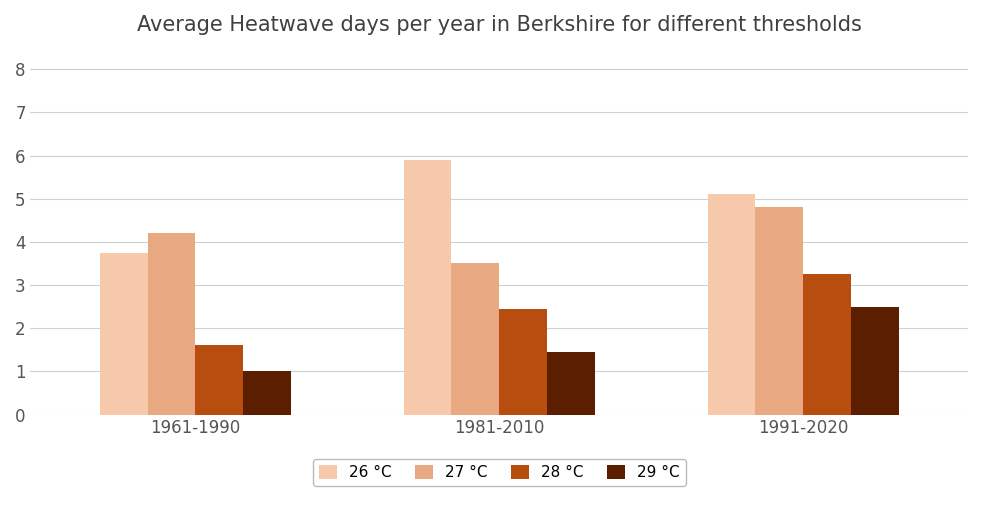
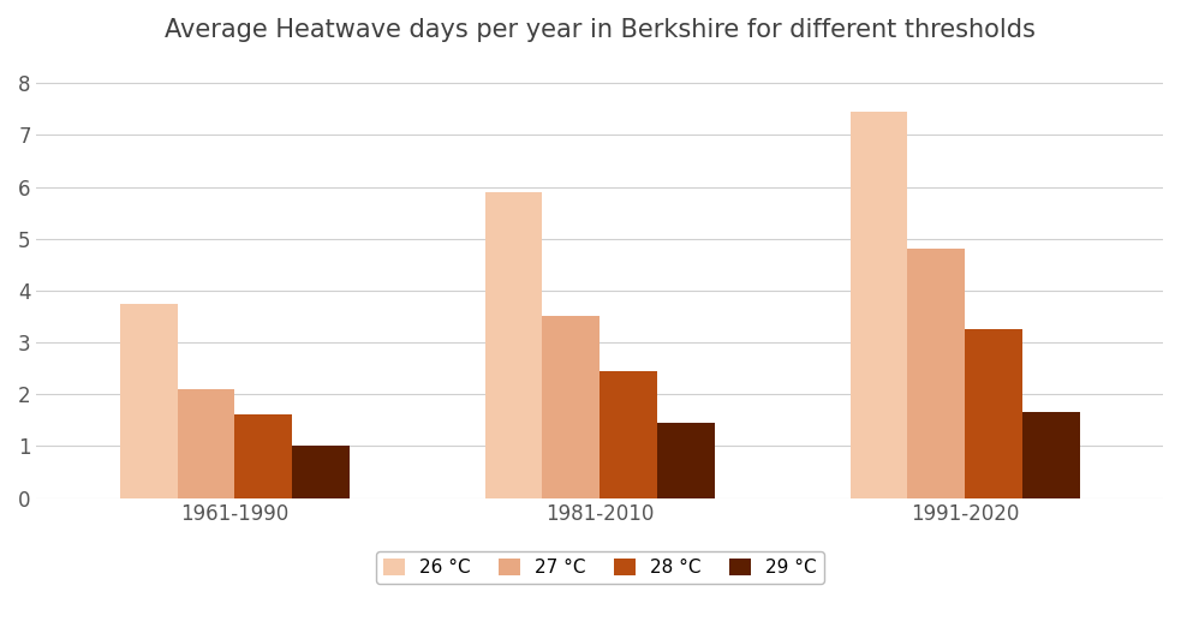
27 °C/1961-1990: 4.2 -> 2.1
26 °C/1991-2020: 5.10 -> 7.45
29 °C/1991-2020: 2.50 -> 1.65
